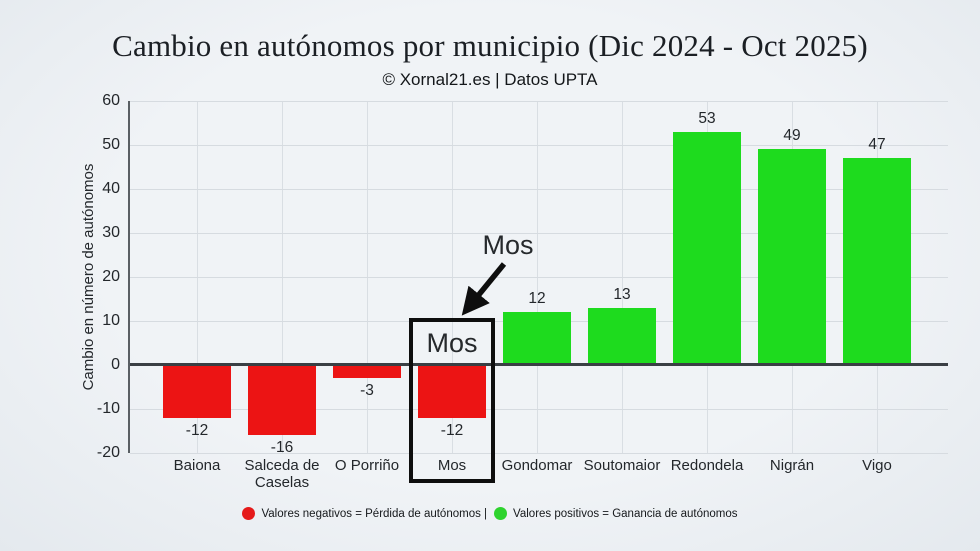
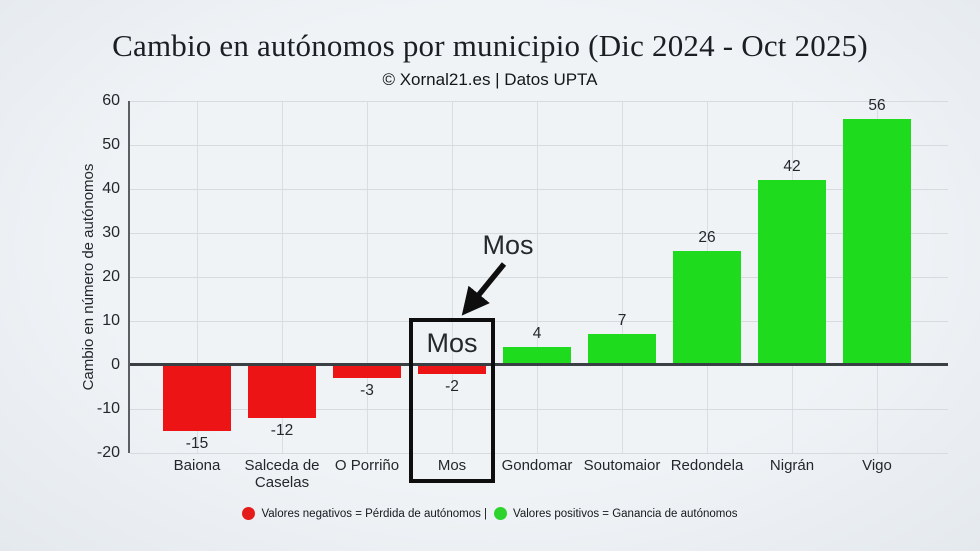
Baiona: -12 -> -15
Salceda de Caselas: -16 -> -12
Mos: -12 -> -2
Gondomar: 12 -> 4
Soutomaior: 13 -> 7
Redondela: 53 -> 26
Nigrán: 49 -> 42
Vigo: 47 -> 56
